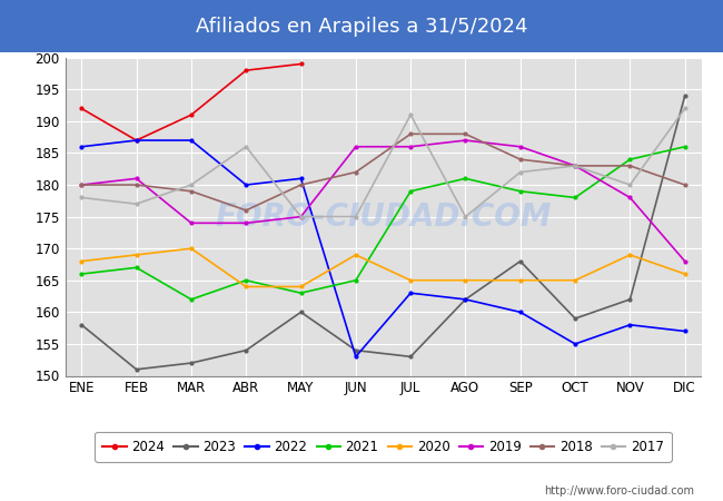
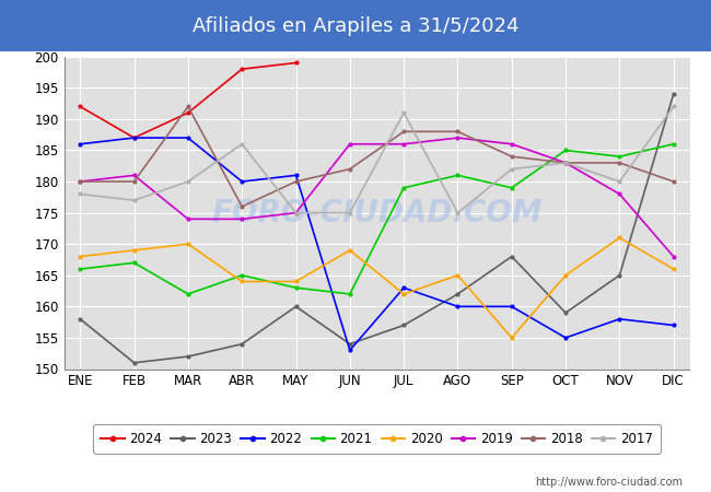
2018/MAR: 179 -> 192
2021/JUN: 165 -> 162
2023/JUL: 153 -> 157
2020/JUL: 165 -> 162
2022/AGO: 162 -> 160
2020/SEP: 165 -> 155
2021/OCT: 178 -> 185
2023/NOV: 162 -> 165
2020/NOV: 169 -> 171
